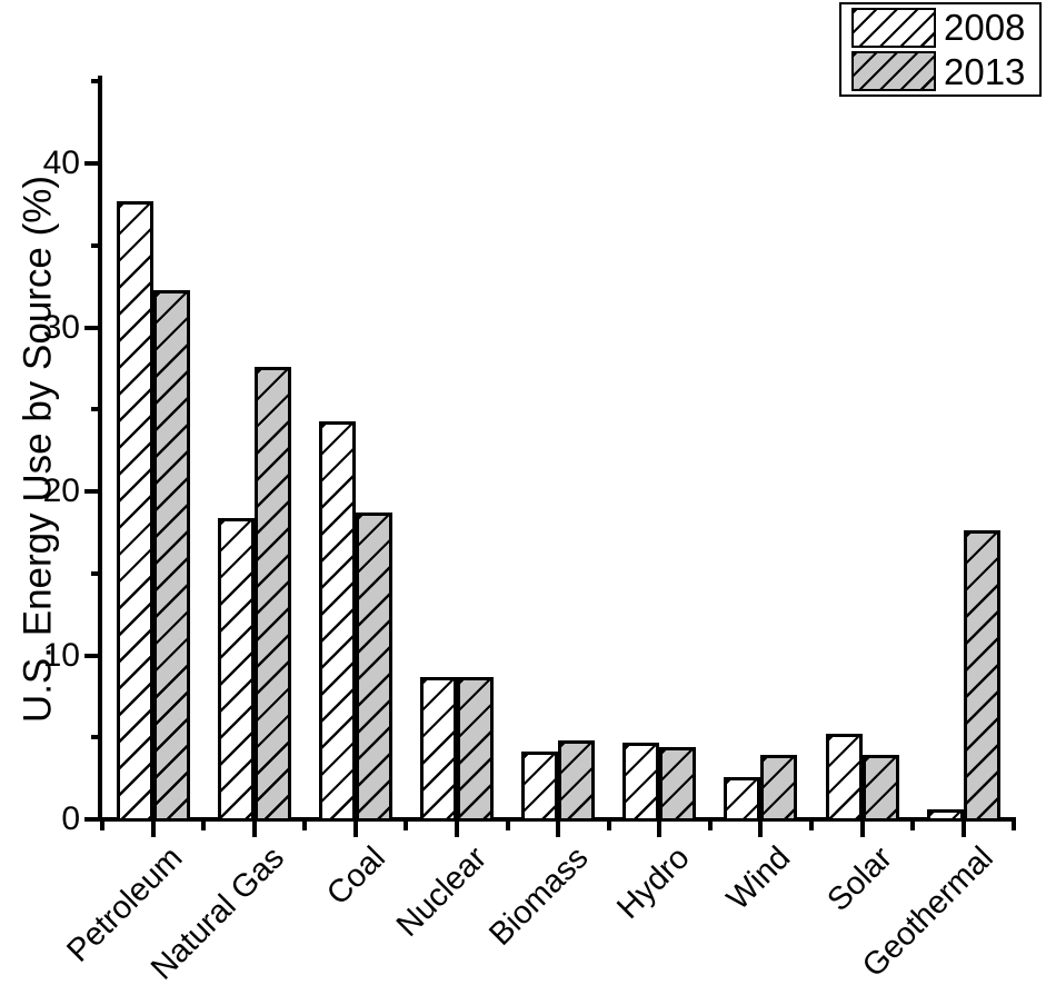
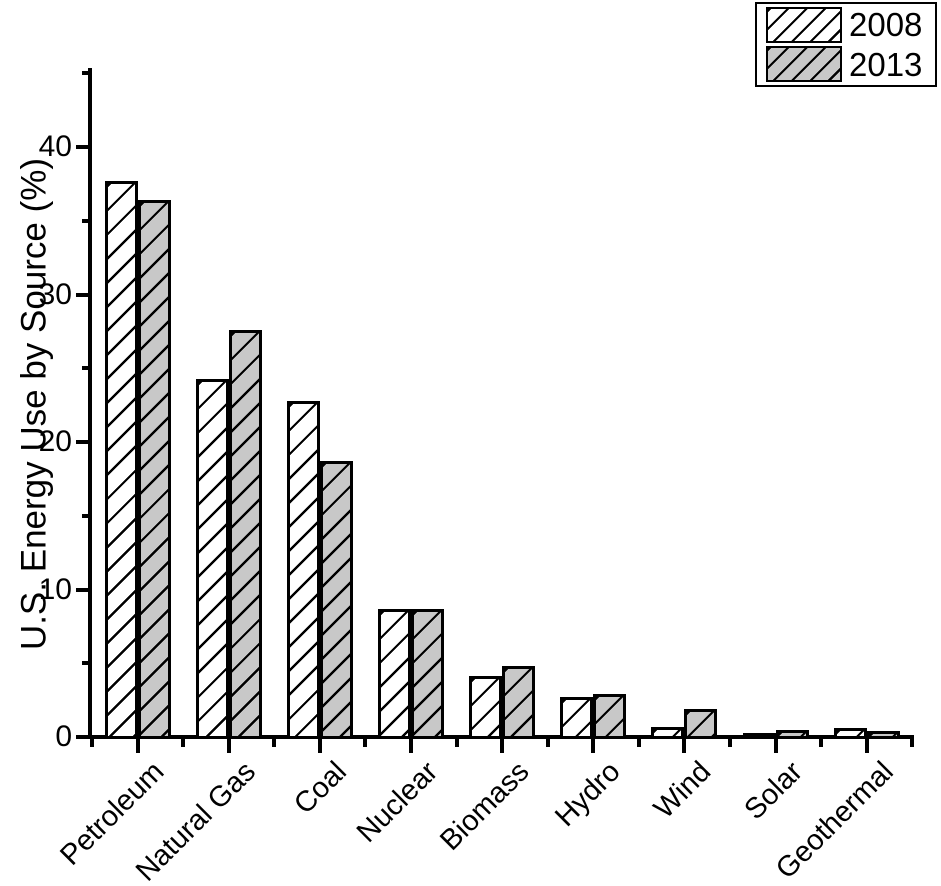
2013/Petroleum: 32.1 -> 36.2
2008/Natural Gas: 18.2 -> 24.1
2008/Coal: 24.1 -> 22.6
2008/Hydro: 4.5 -> 2.5
2013/Hydro: 4.2 -> 2.7
2008/Wind: 2.4 -> 0.5
2013/Wind: 3.7 -> 1.7
2008/Solar: 5.0 -> 0.1
2013/Solar: 3.7 -> 0.3
2013/Geothermal: 17.4 -> 0.2
